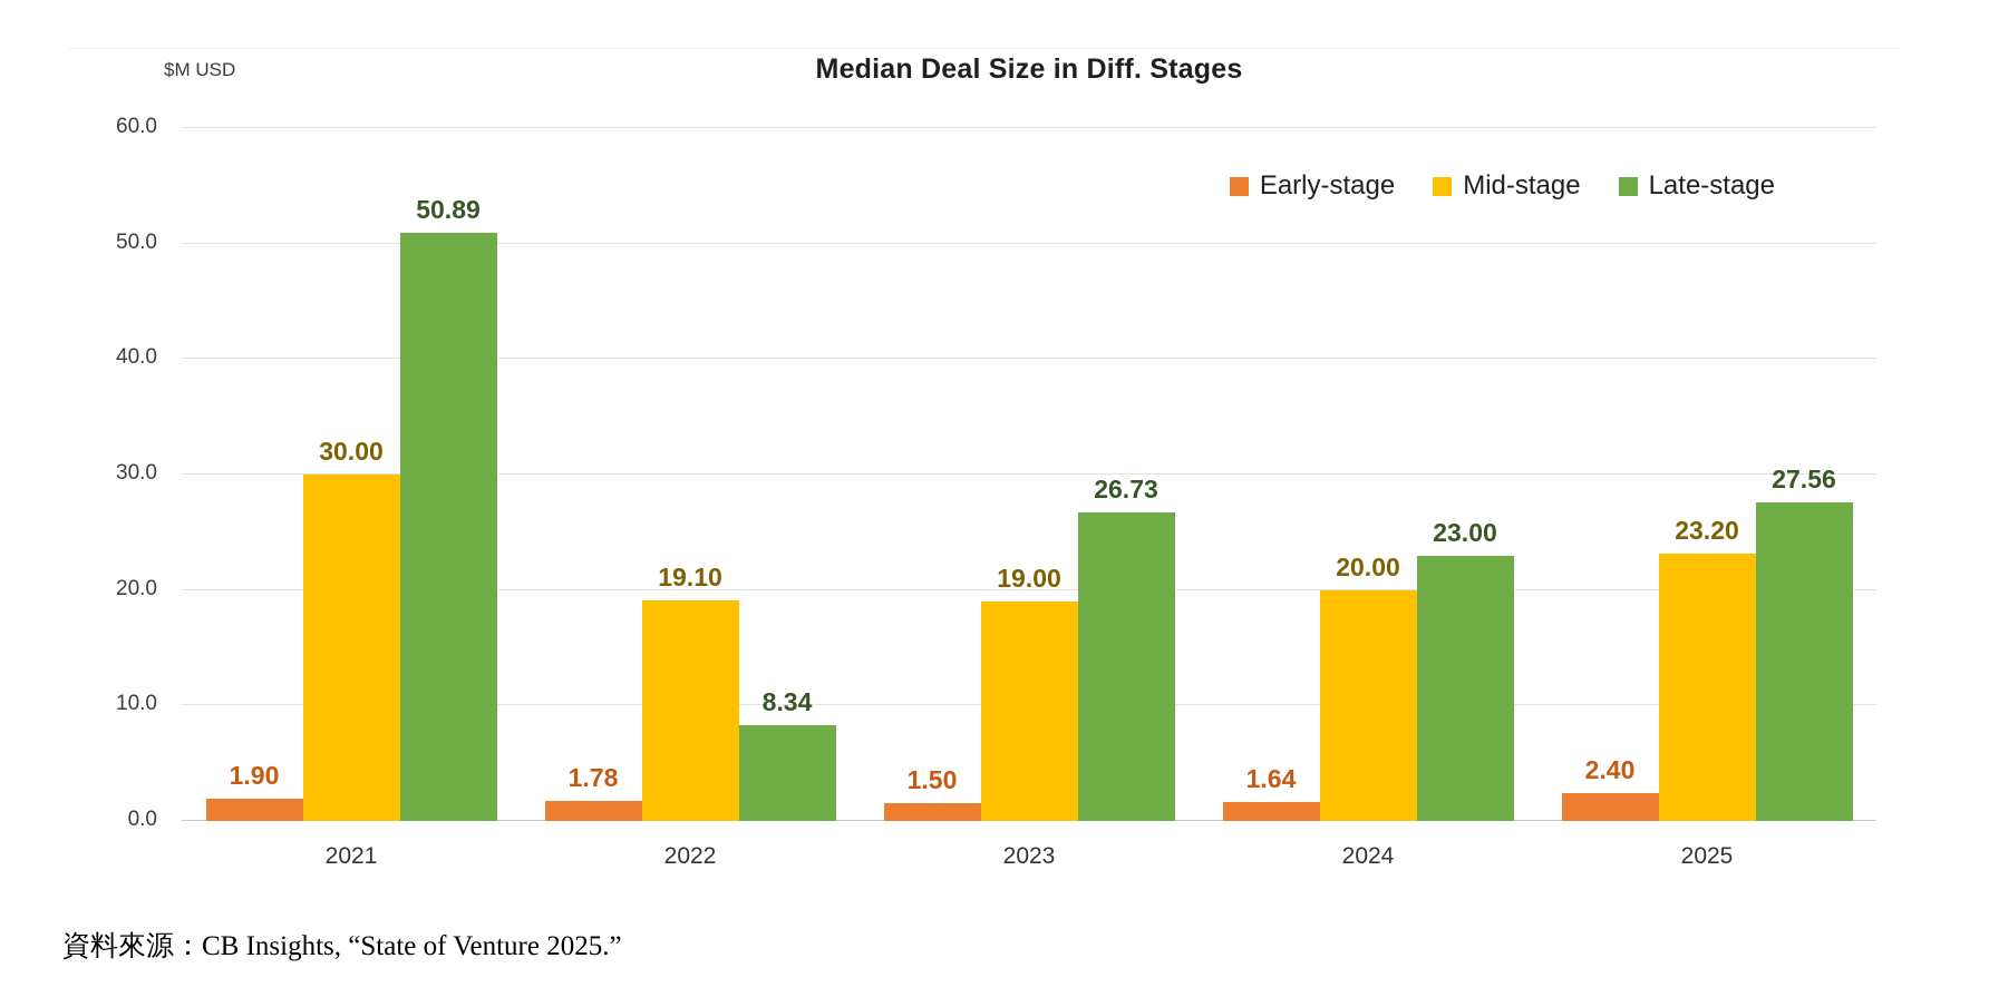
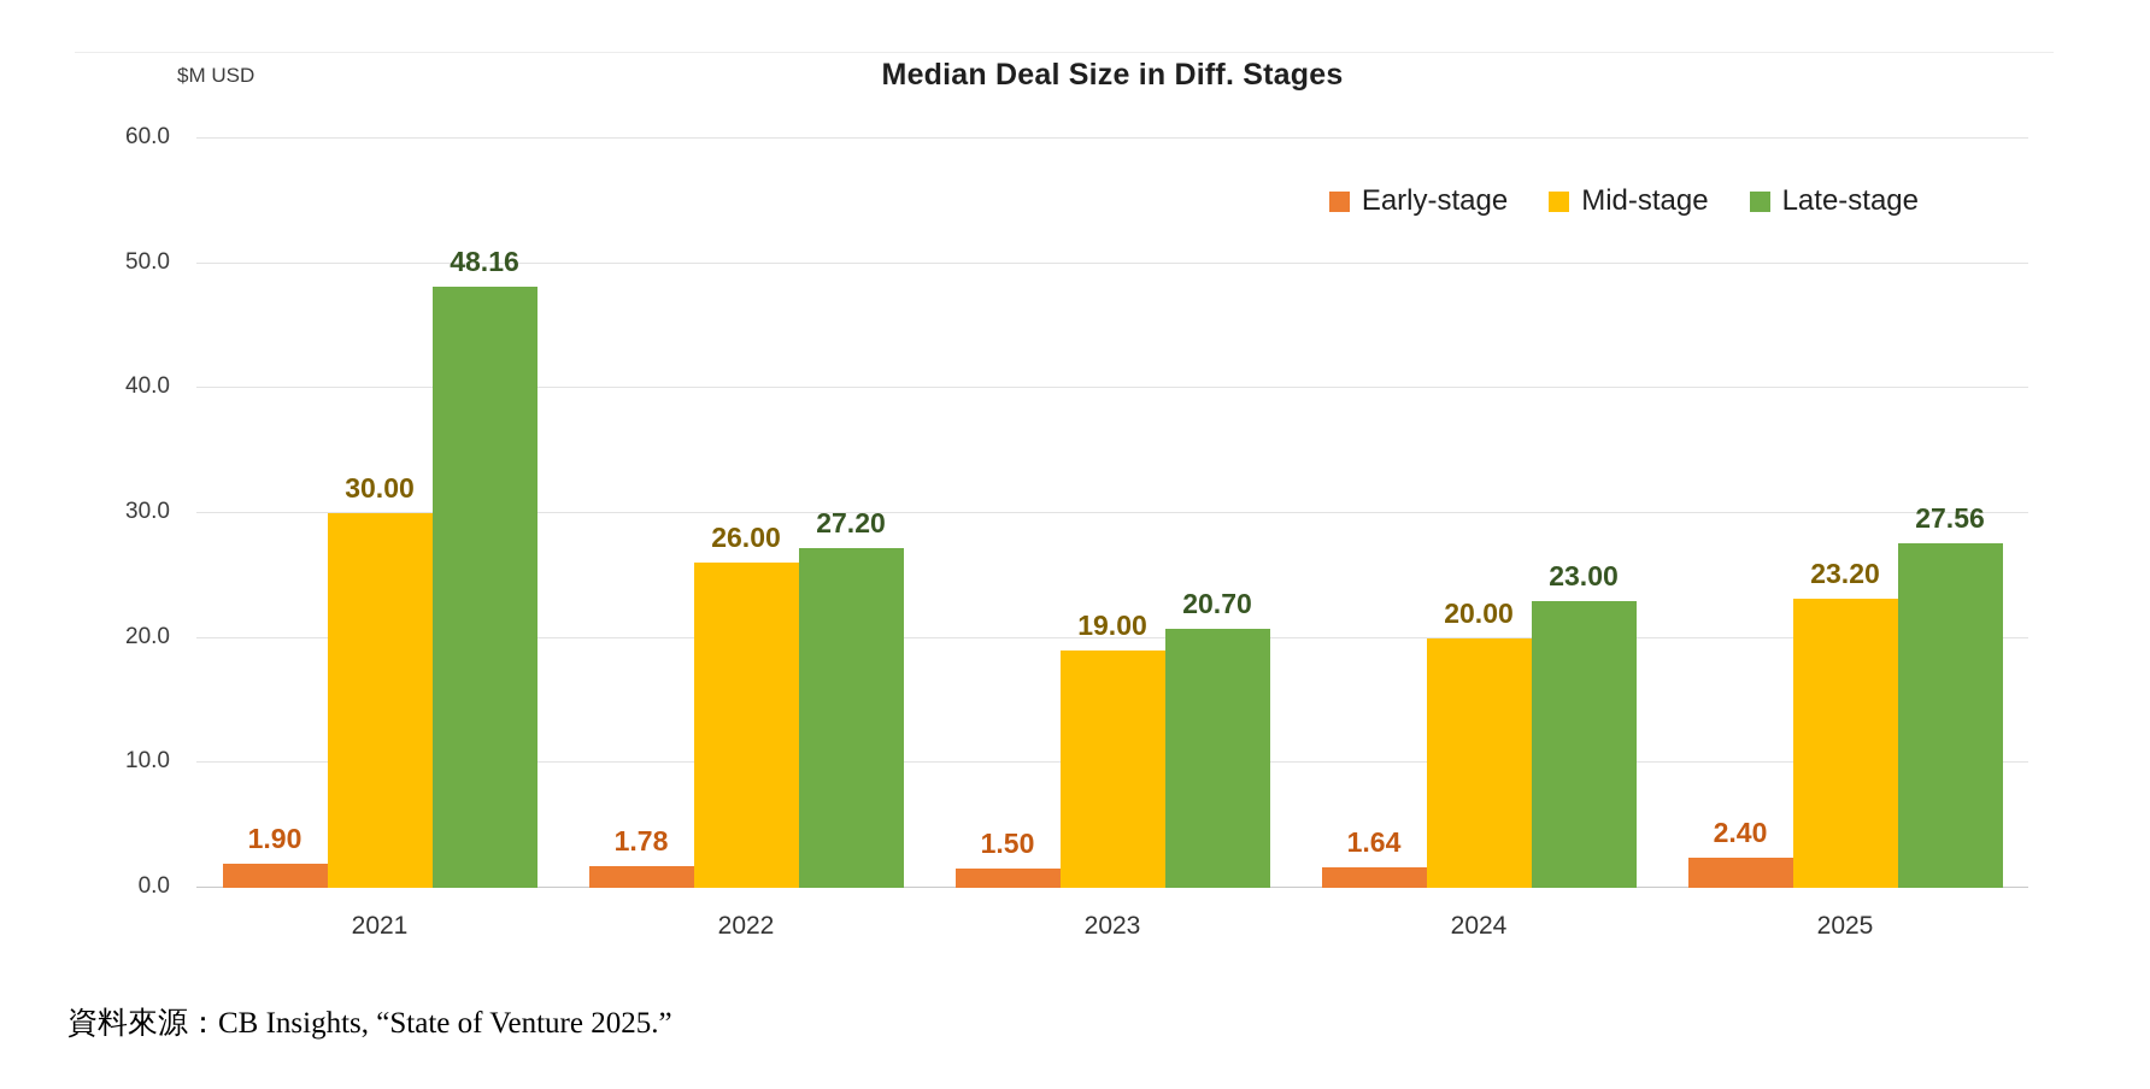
Late-stage/2021: 50.89 -> 48.16
Mid-stage/2022: 19.10 -> 26.00
Late-stage/2022: 8.34 -> 27.20
Late-stage/2023: 26.73 -> 20.70
